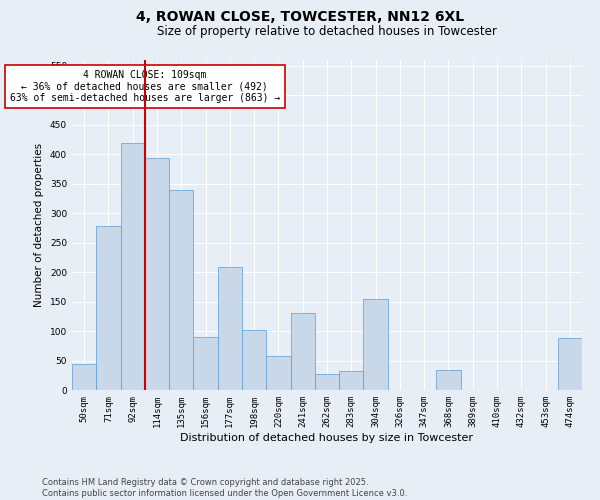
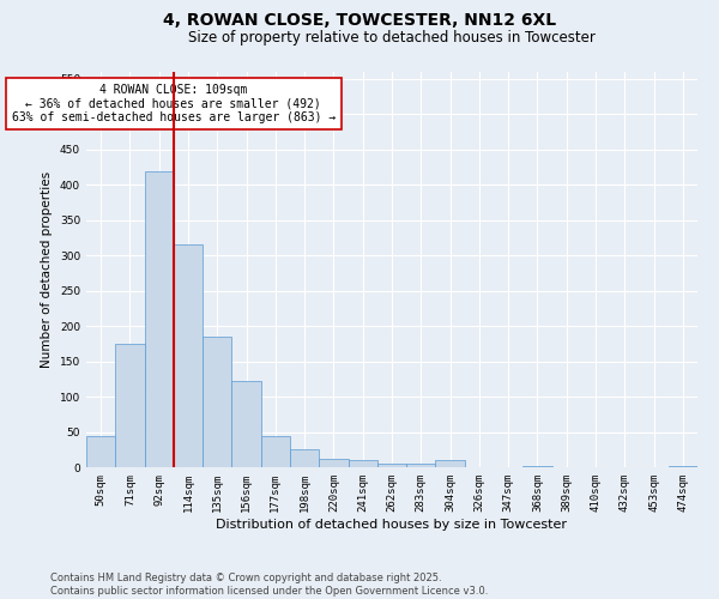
71sqm: 278 -> 175
114sqm: 394 -> 315
135sqm: 340 -> 185
156sqm: 90 -> 122
177sqm: 208 -> 44
198sqm: 102 -> 25
220sqm: 58 -> 12
241sqm: 130 -> 10
262sqm: 28 -> 5
283sqm: 32 -> 5
304sqm: 154 -> 10
368sqm: 34 -> 2
474sqm: 88 -> 2
